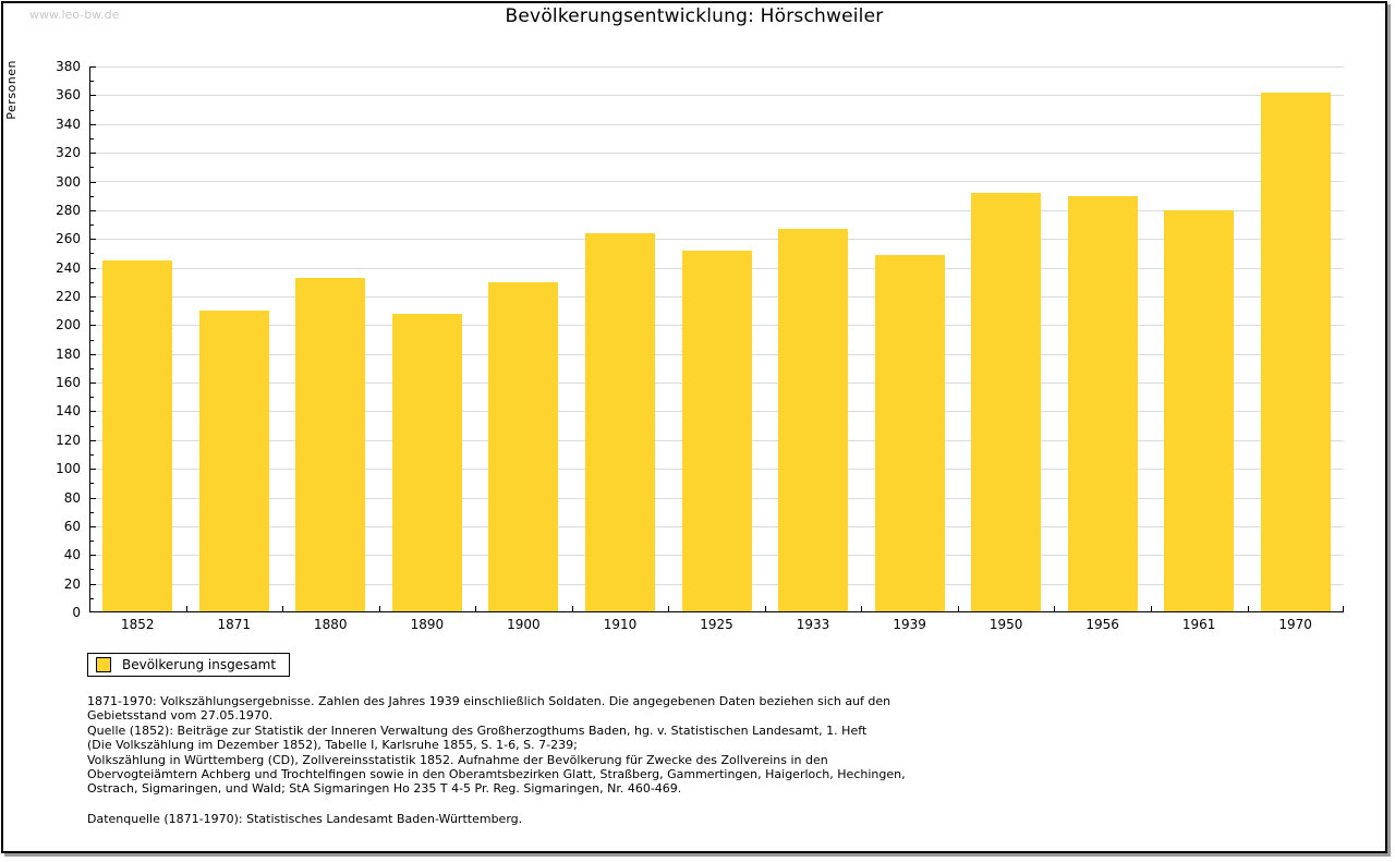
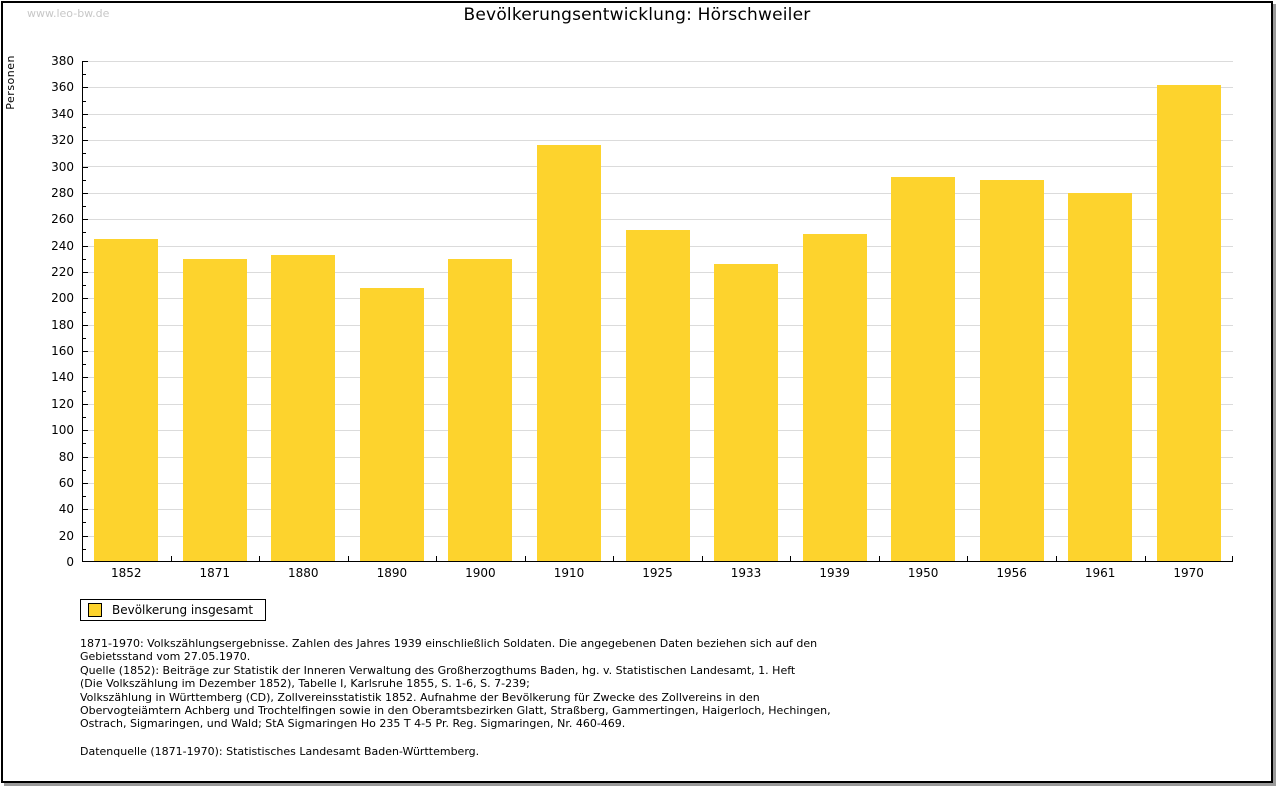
1871: 210 -> 230
1910: 264 -> 316
1933: 267 -> 226
